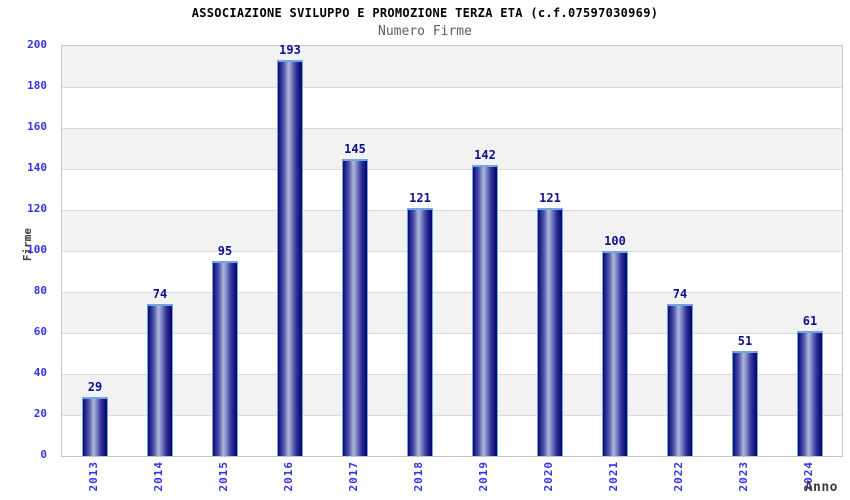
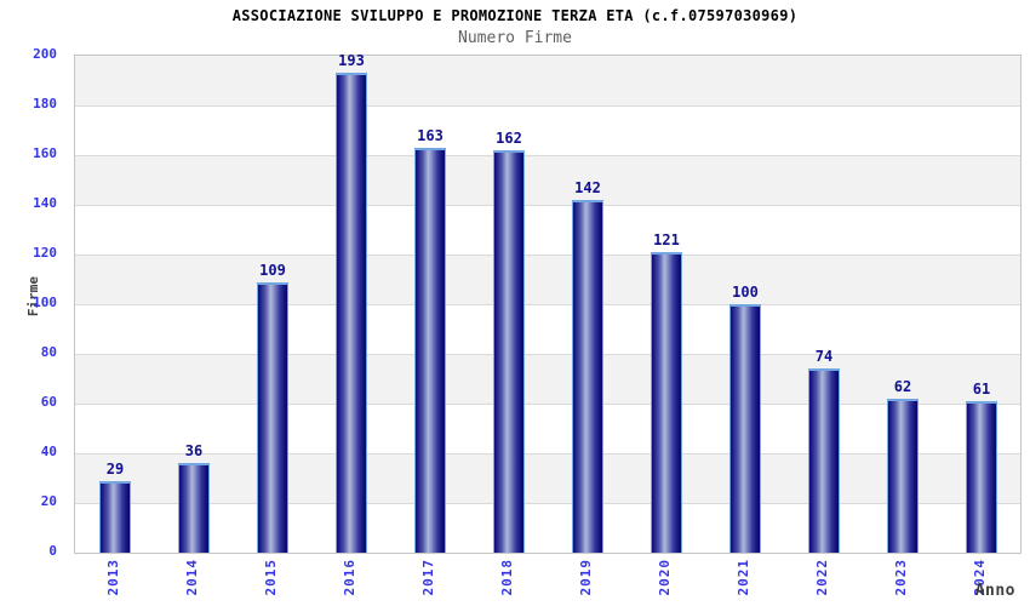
2014: 74 -> 36
2015: 95 -> 109
2017: 145 -> 163
2018: 121 -> 162
2023: 51 -> 62
